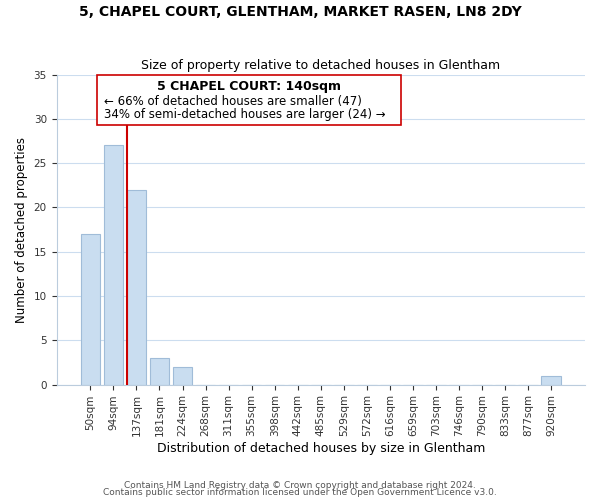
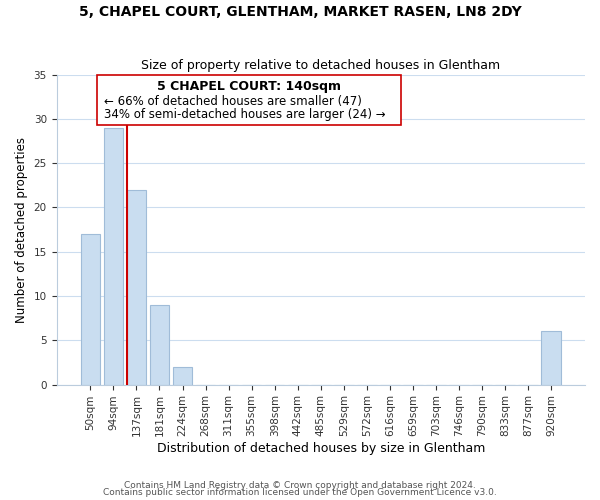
94sqm: 27 -> 29
181sqm: 3 -> 9
920sqm: 1 -> 6
